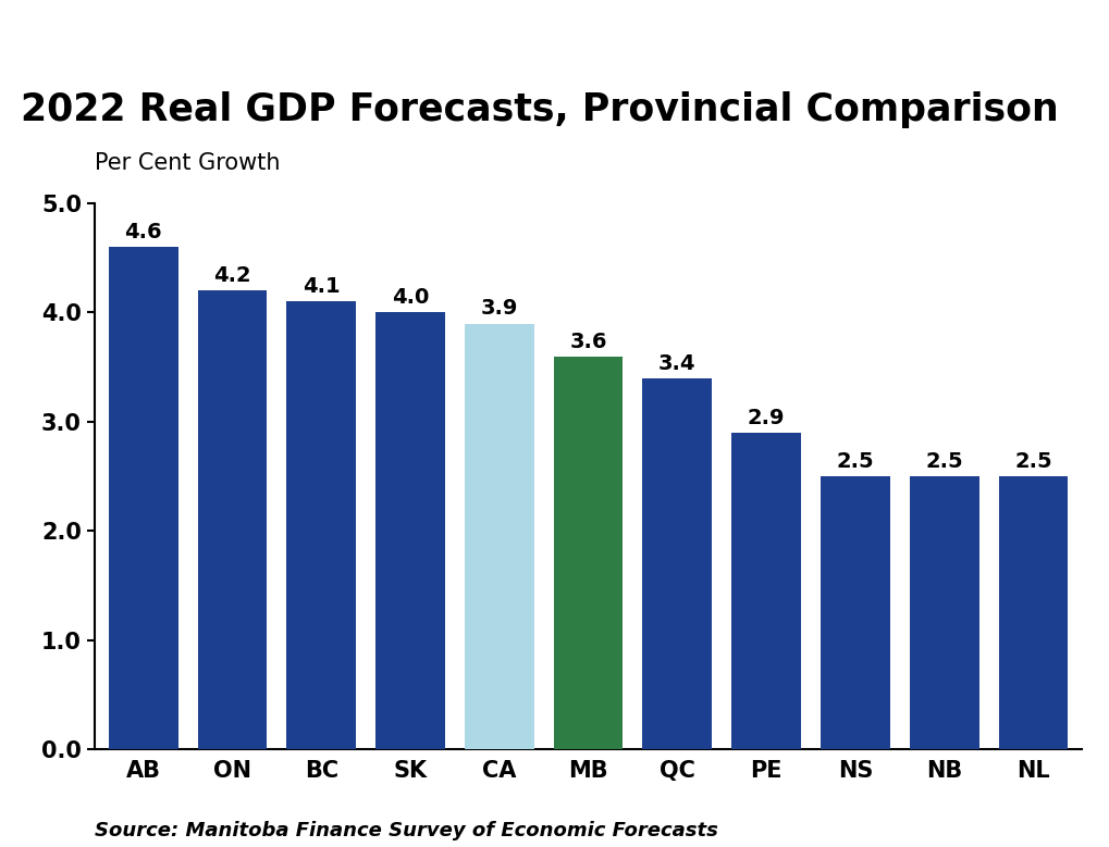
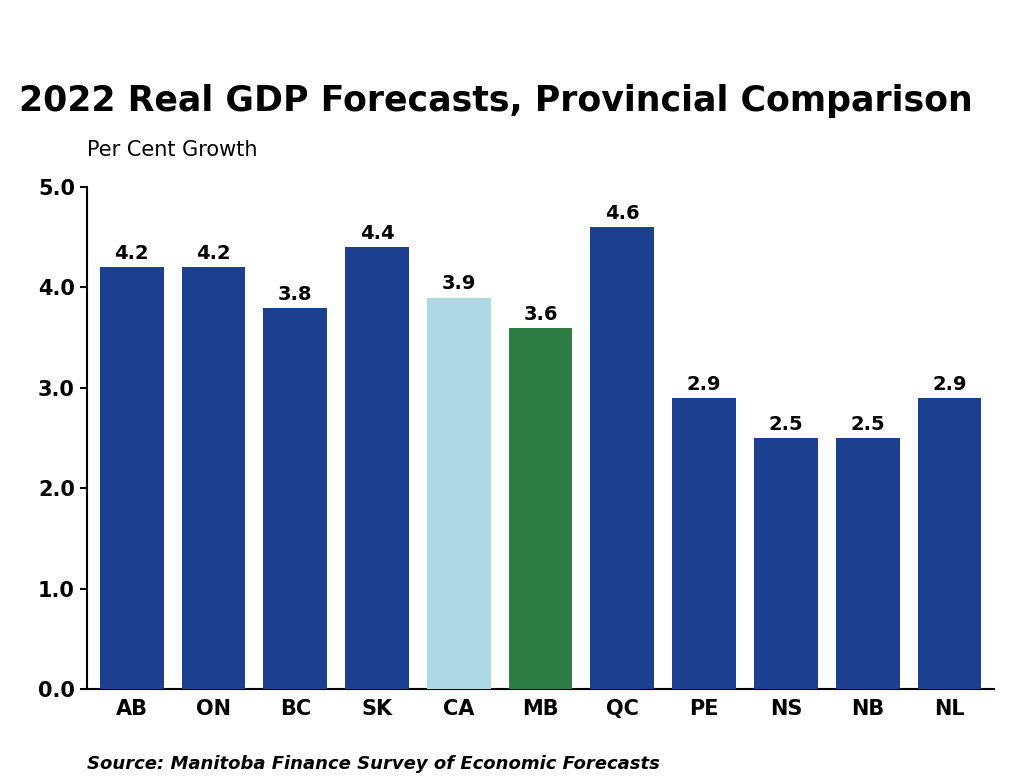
AB: 4.6 -> 4.2
BC: 4.1 -> 3.8
SK: 4.0 -> 4.4
QC: 3.4 -> 4.6
NL: 2.5 -> 2.9
